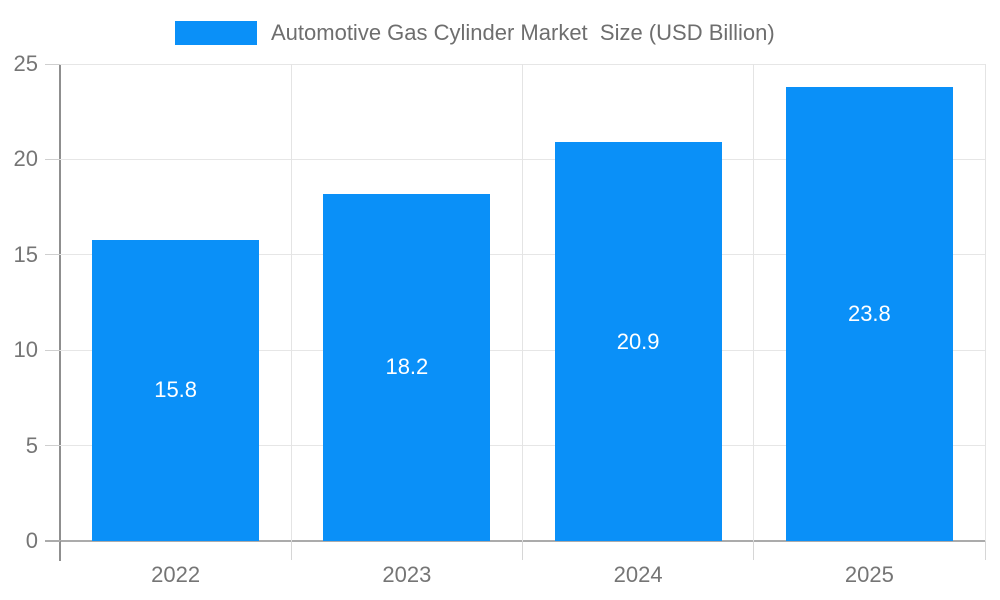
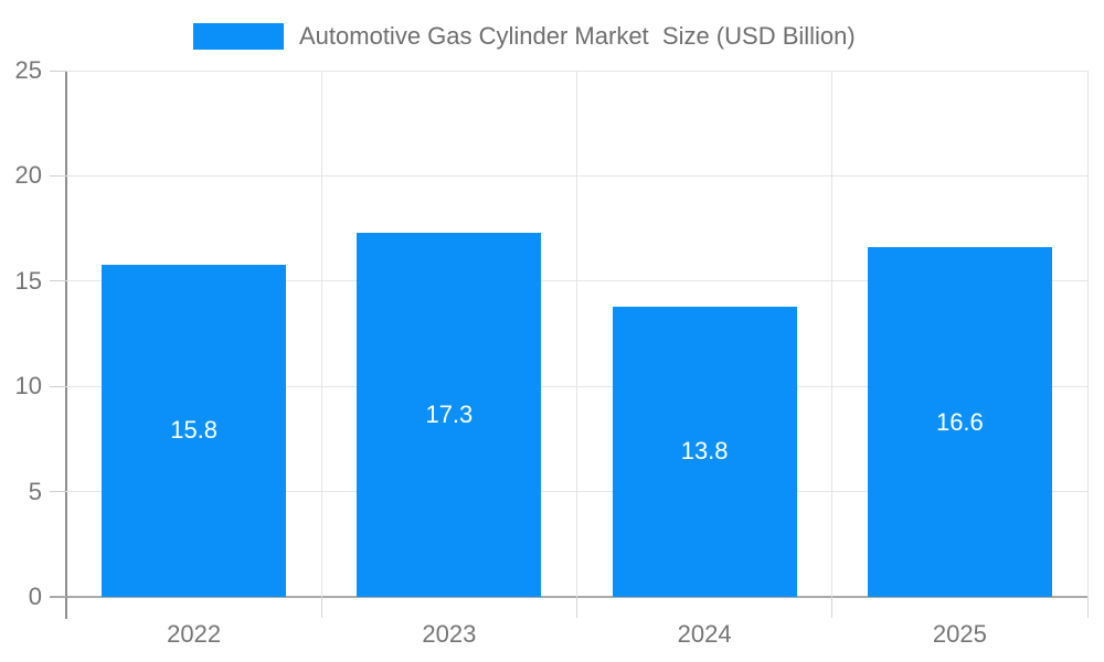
2023: 18.2 -> 17.3
2024: 20.9 -> 13.8
2025: 23.8 -> 16.6
